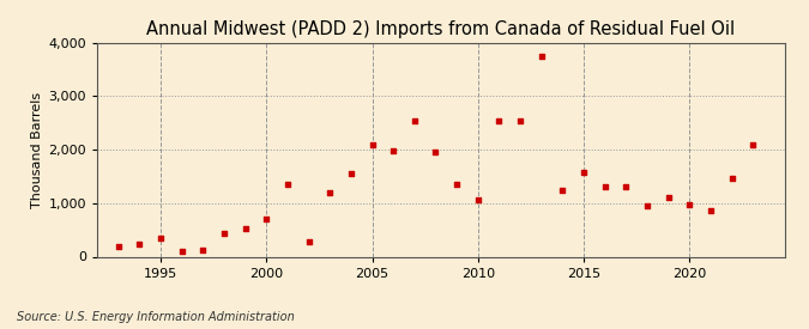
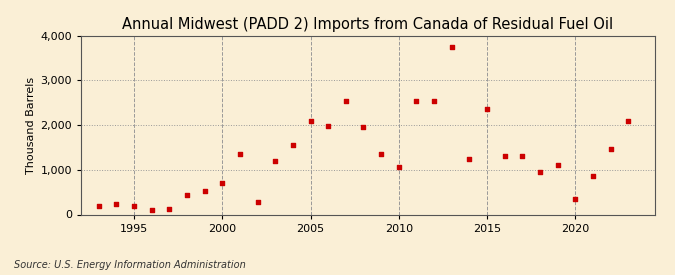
1995: 350 -> 200
2015: 1,580 -> 2,350
2020: 970 -> 350
